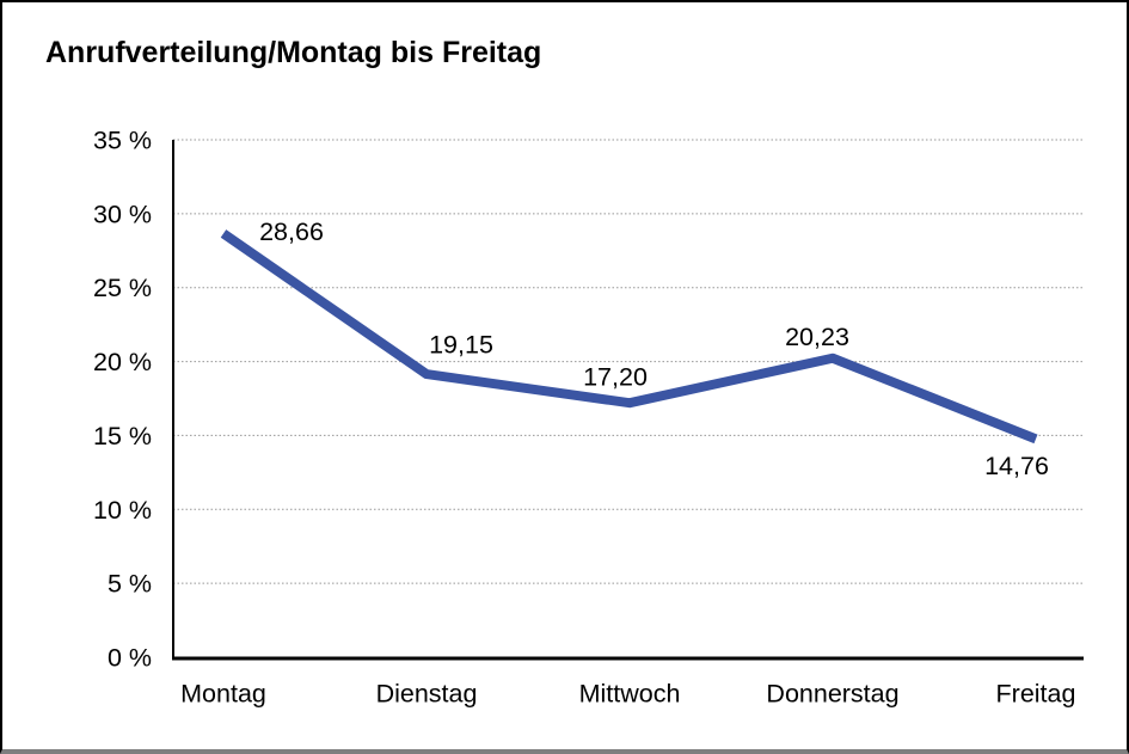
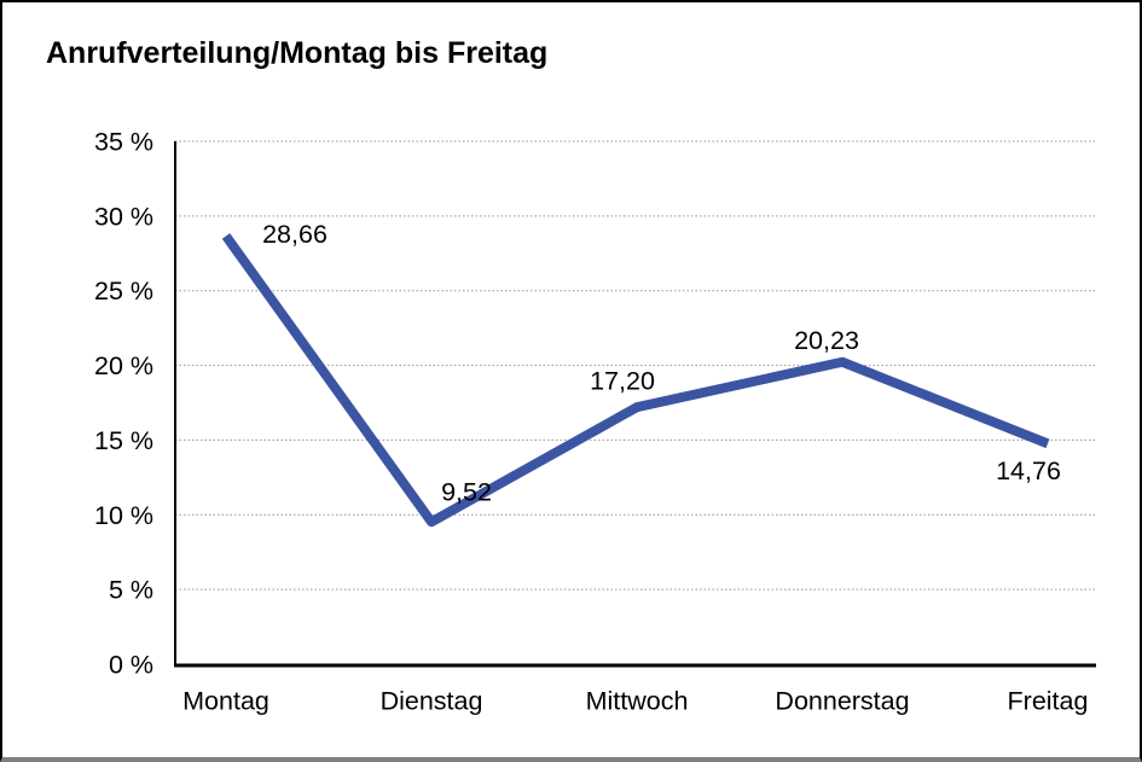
Dienstag: 19,15 -> 9,52
